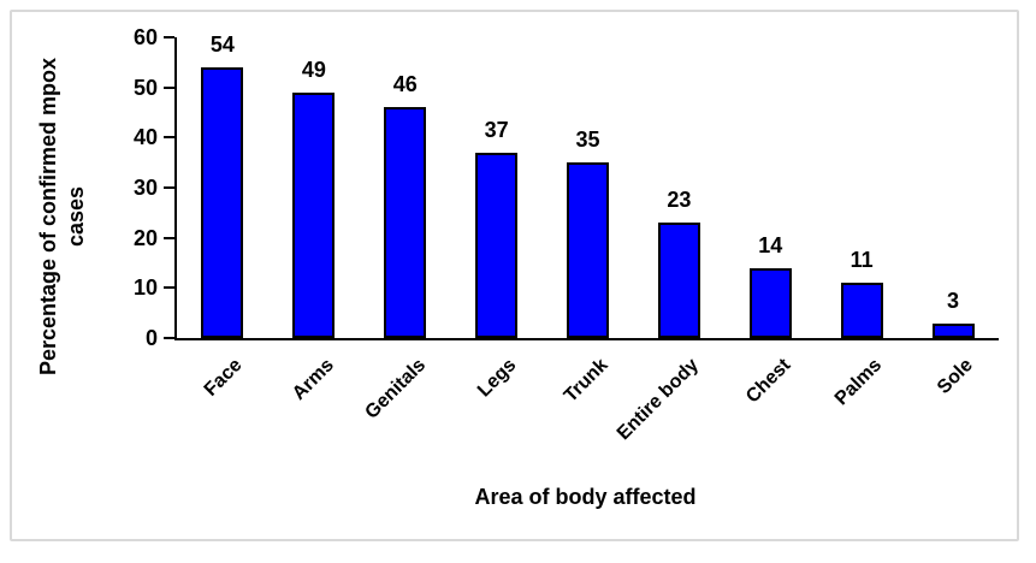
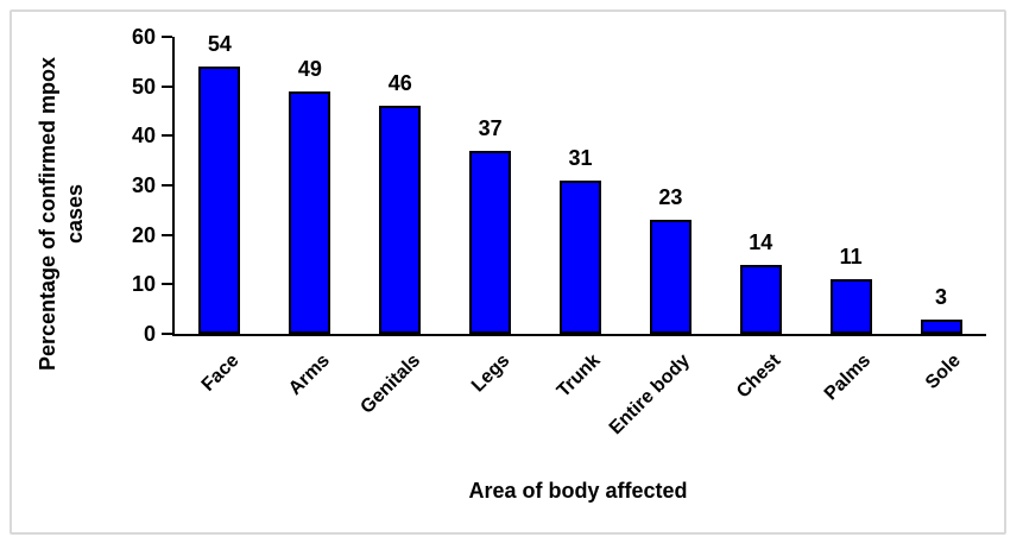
Trunk: 35 -> 31
